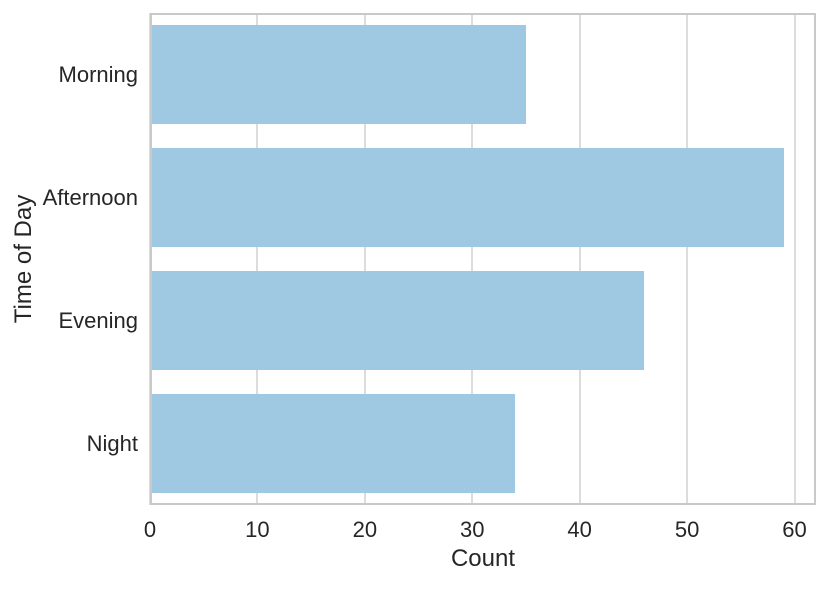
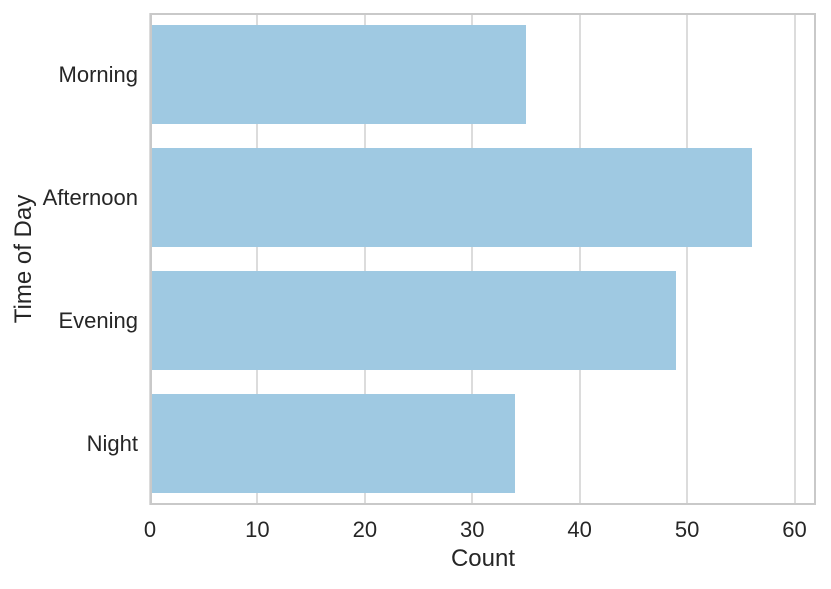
Afternoon: 59 -> 56
Evening: 46 -> 49
